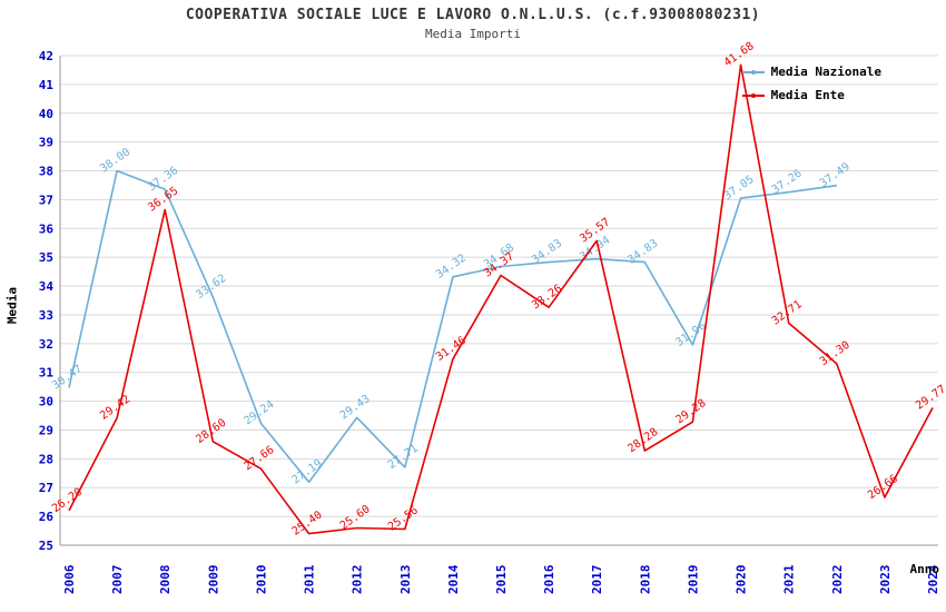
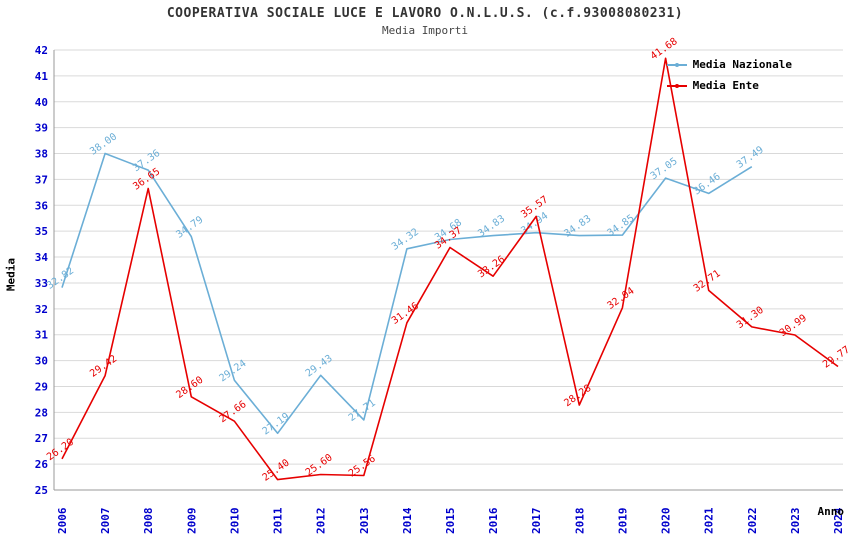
Media Nazionale/2006: 30.47 -> 32.82
Media Nazionale/2009: 33.62 -> 34.79
Media Nazionale/2019: 31.96 -> 34.85
Media Ente/2019: 29.28 -> 32.04
Media Nazionale/2021: 37.26 -> 36.46
Media Ente/2023: 26.66 -> 30.99
